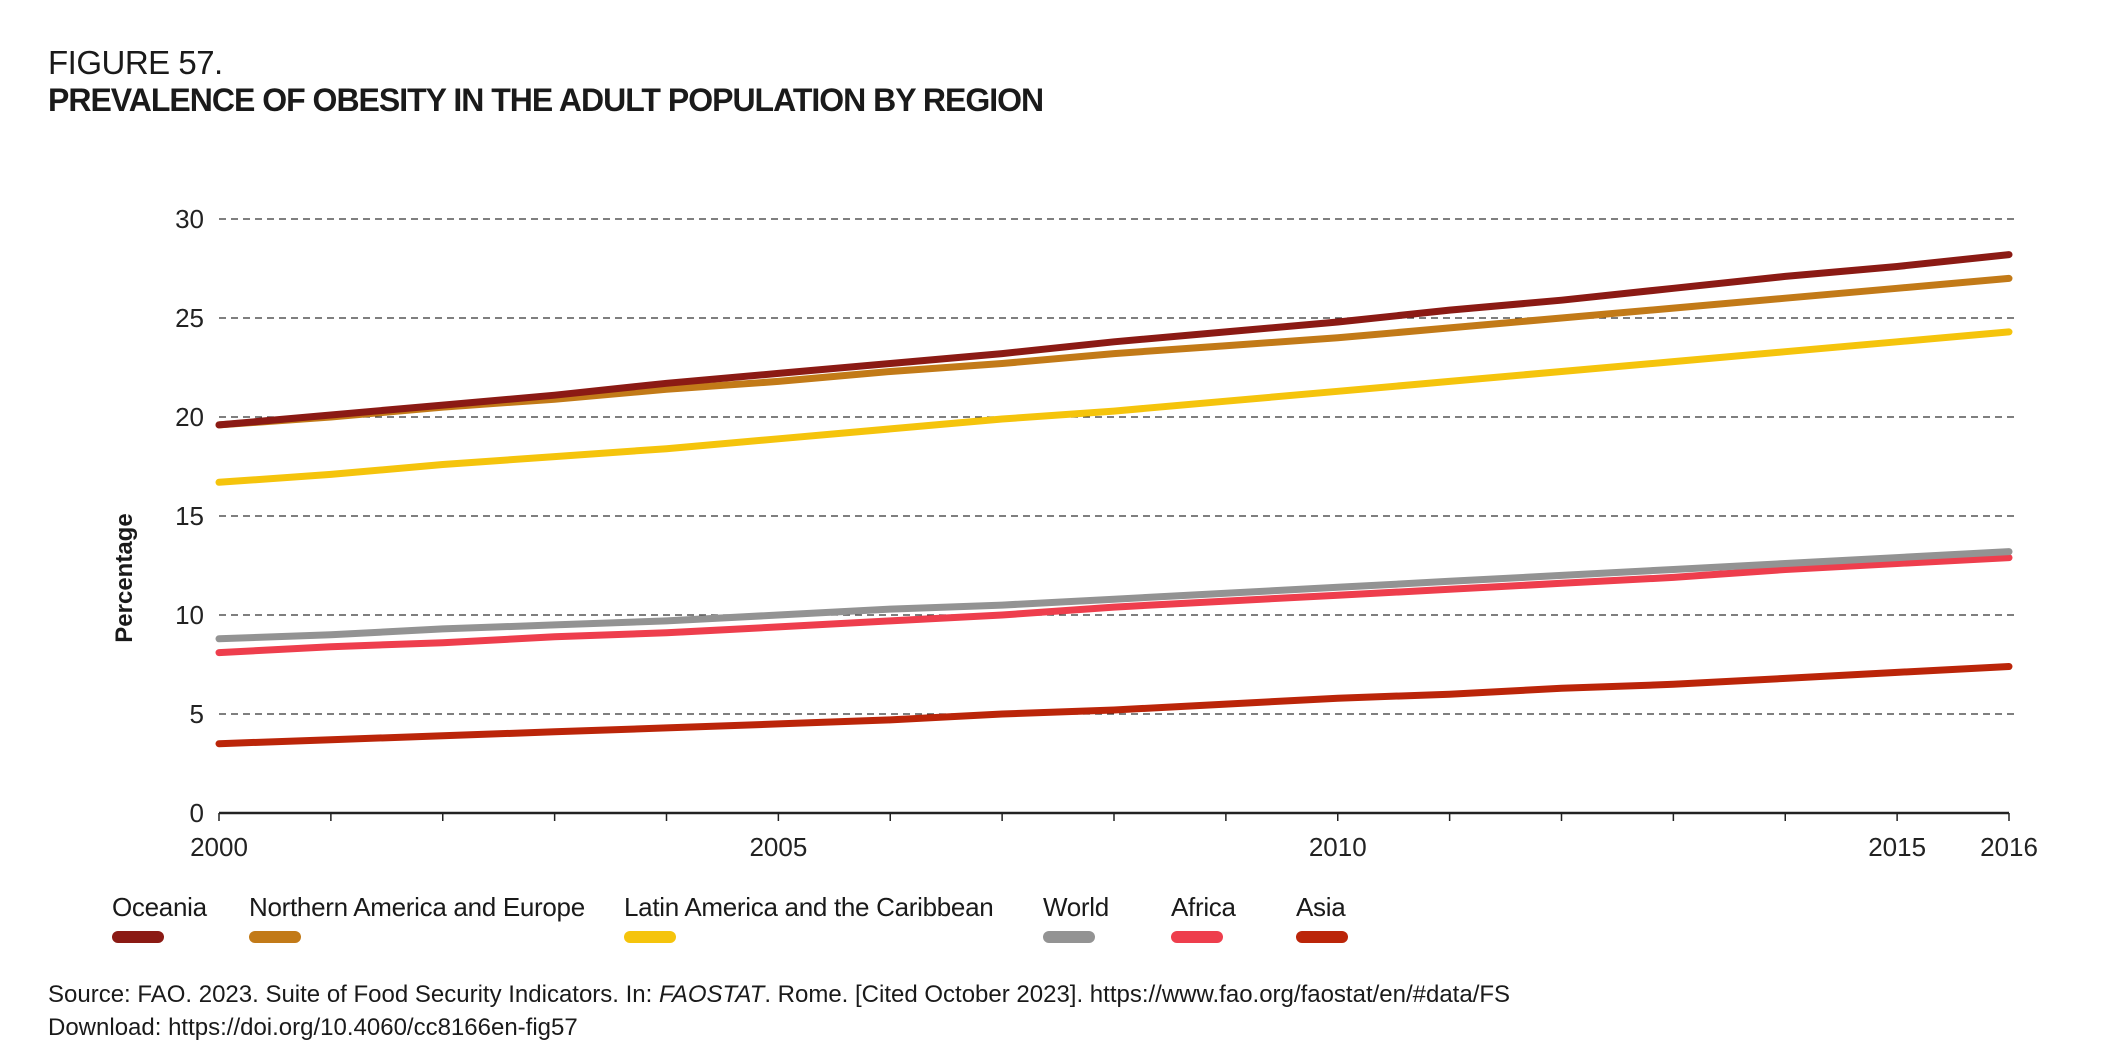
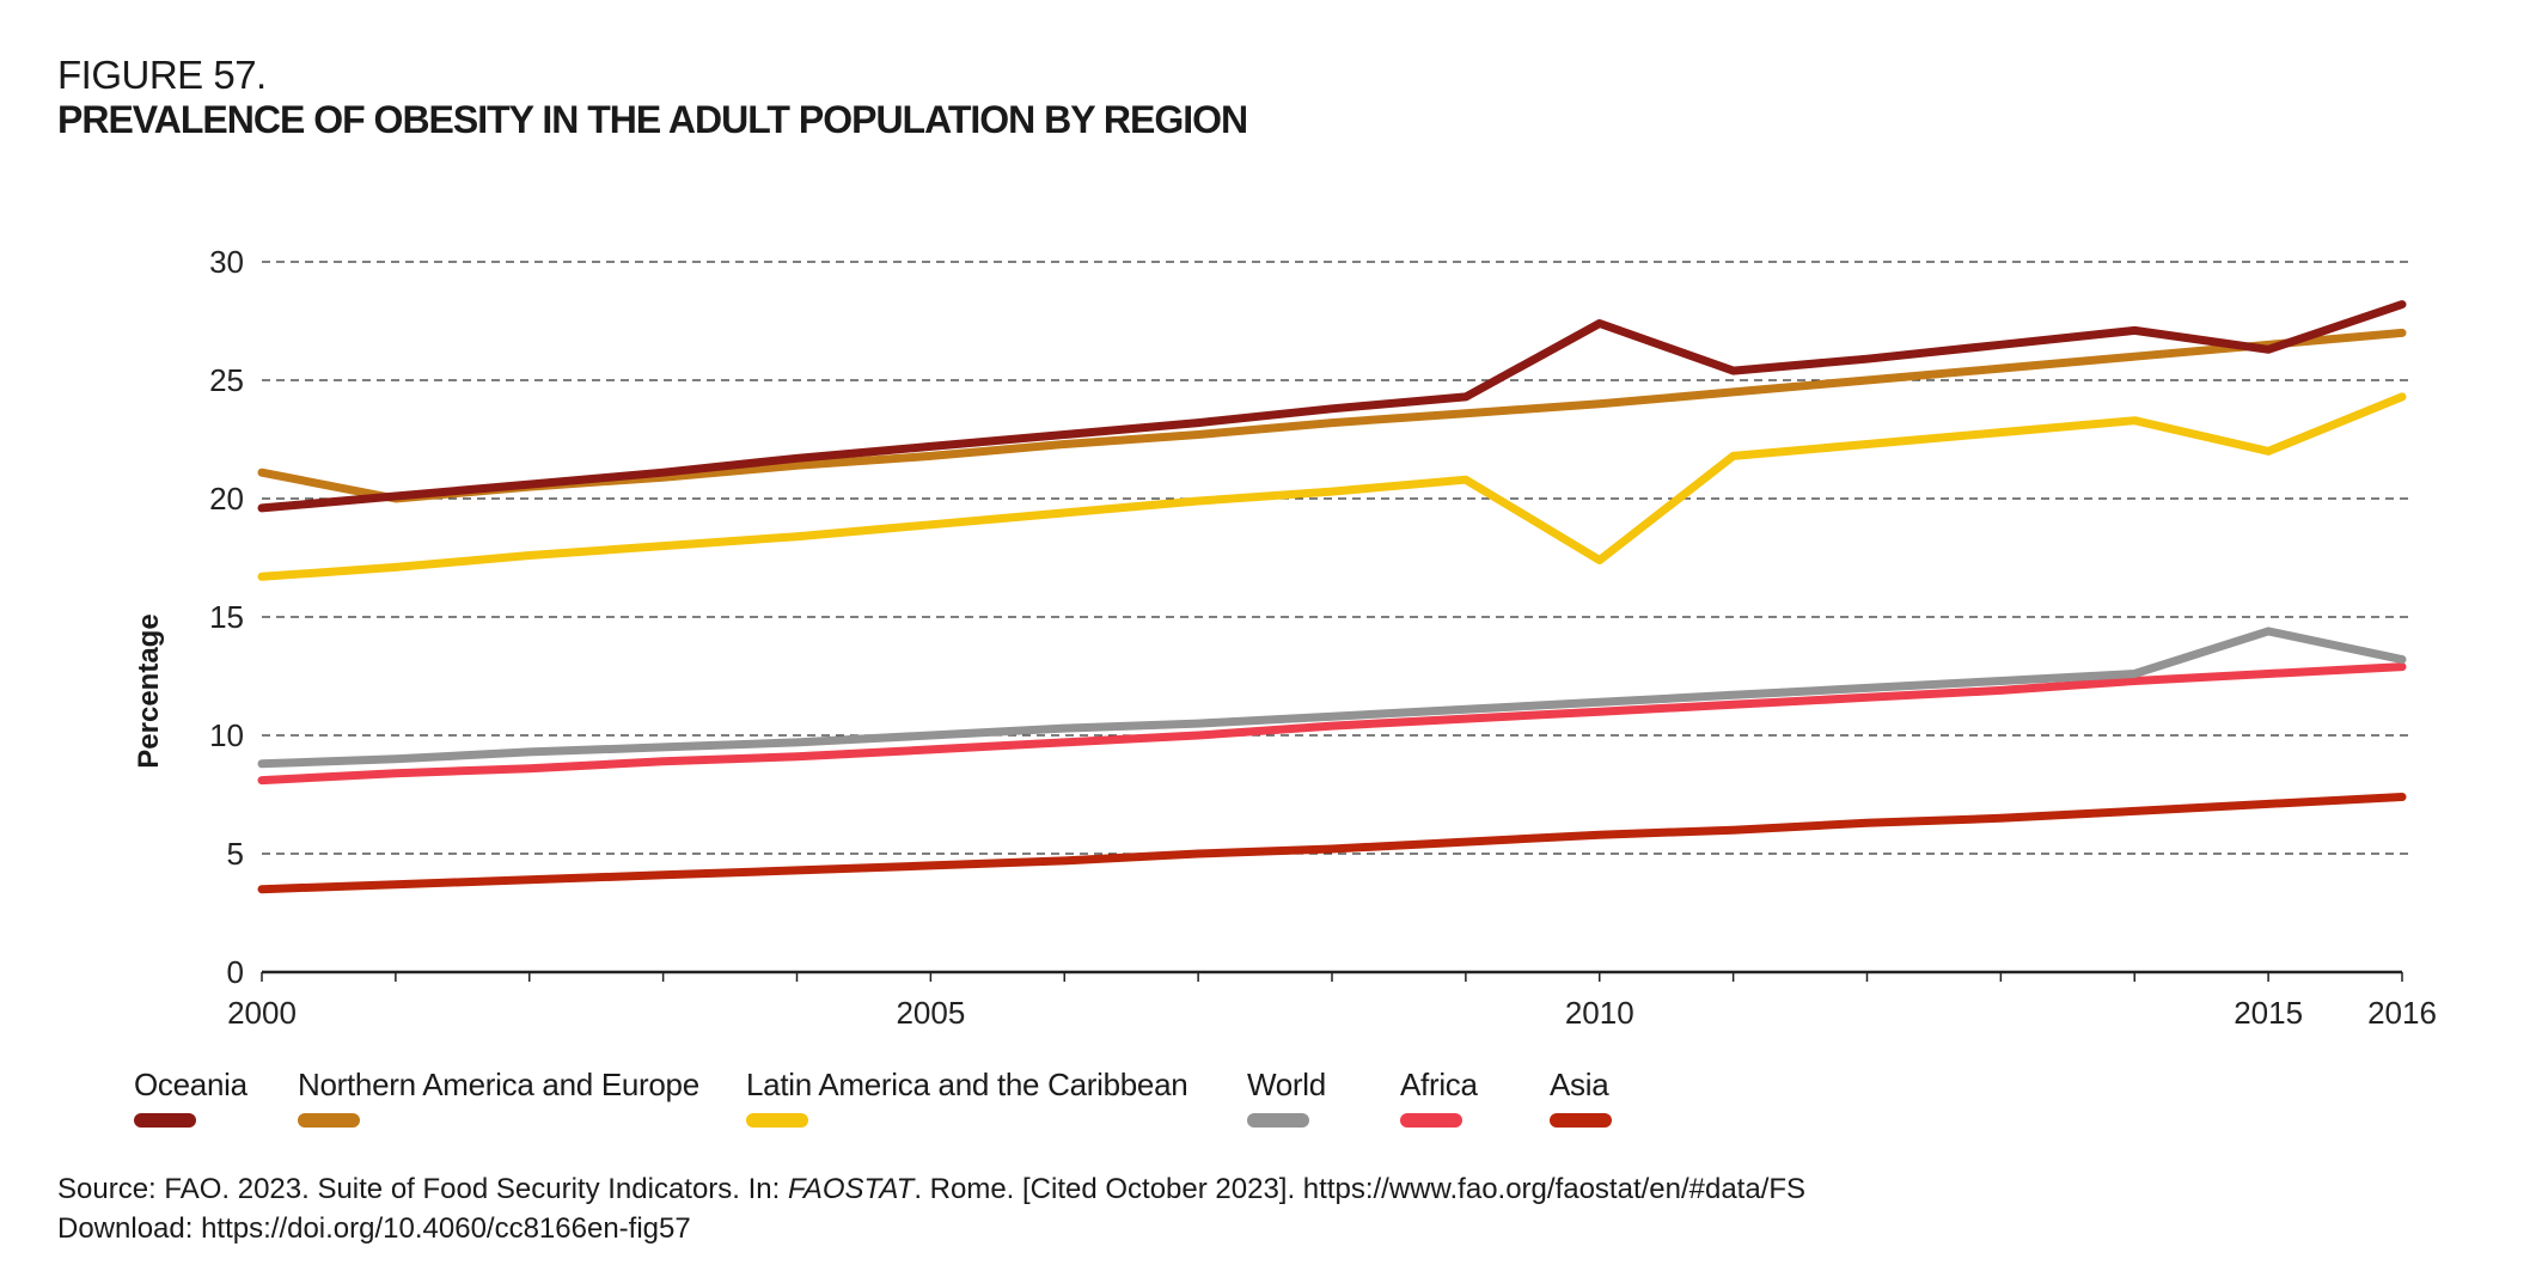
Northern America and Europe/2000: 19.6 -> 21.1
Oceania/2010: 24.8 -> 27.4
Latin America and the Caribbean/2010: 21.3 -> 17.4
Oceania/2015: 27.6 -> 26.3
Latin America and the Caribbean/2015: 23.8 -> 22.0
World/2015: 12.9 -> 14.4
